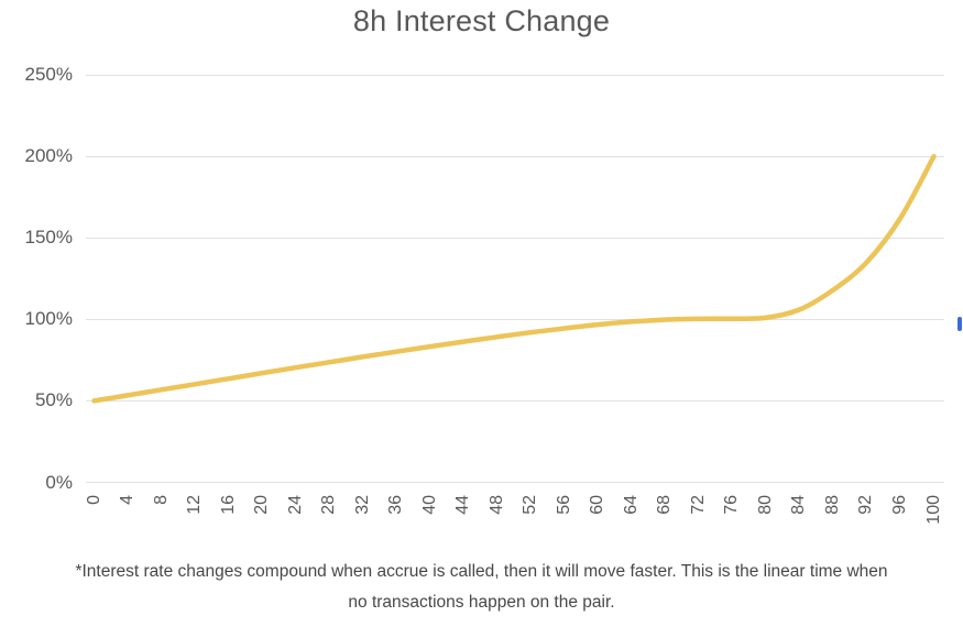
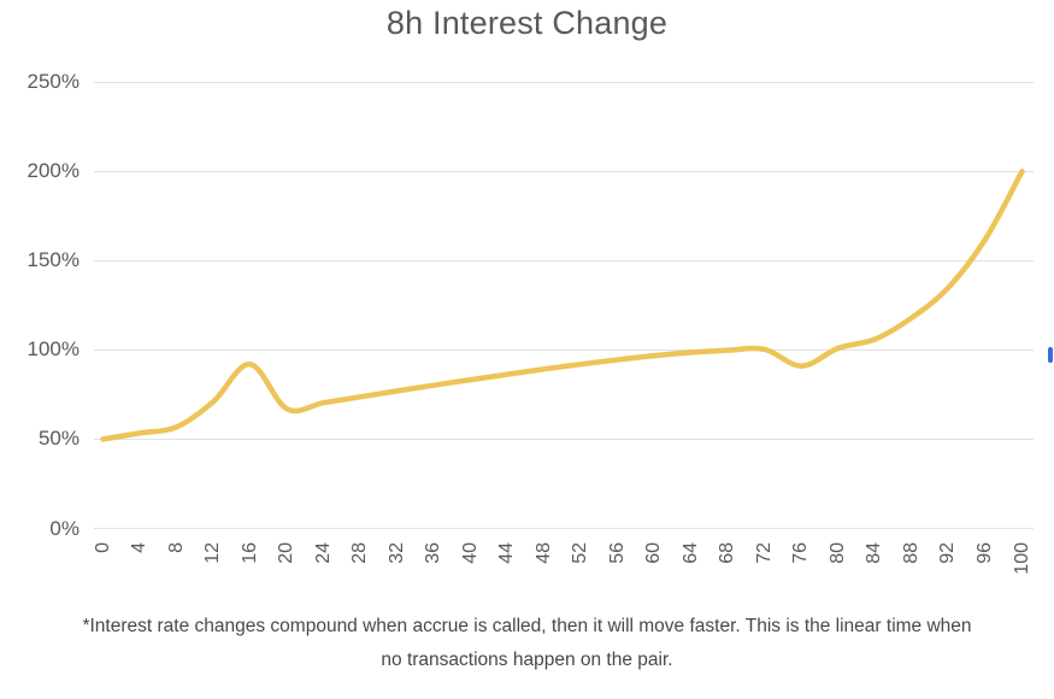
12: 60% -> 71%
16: 64% -> 92%
76: 100% -> 91%
